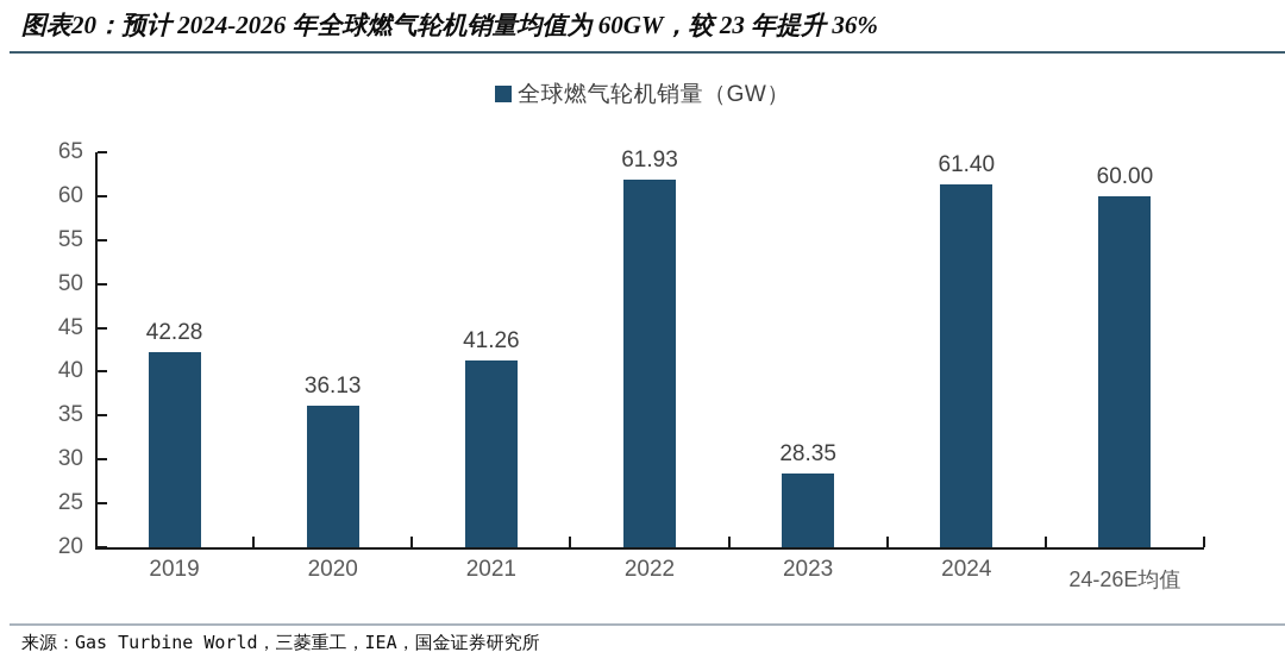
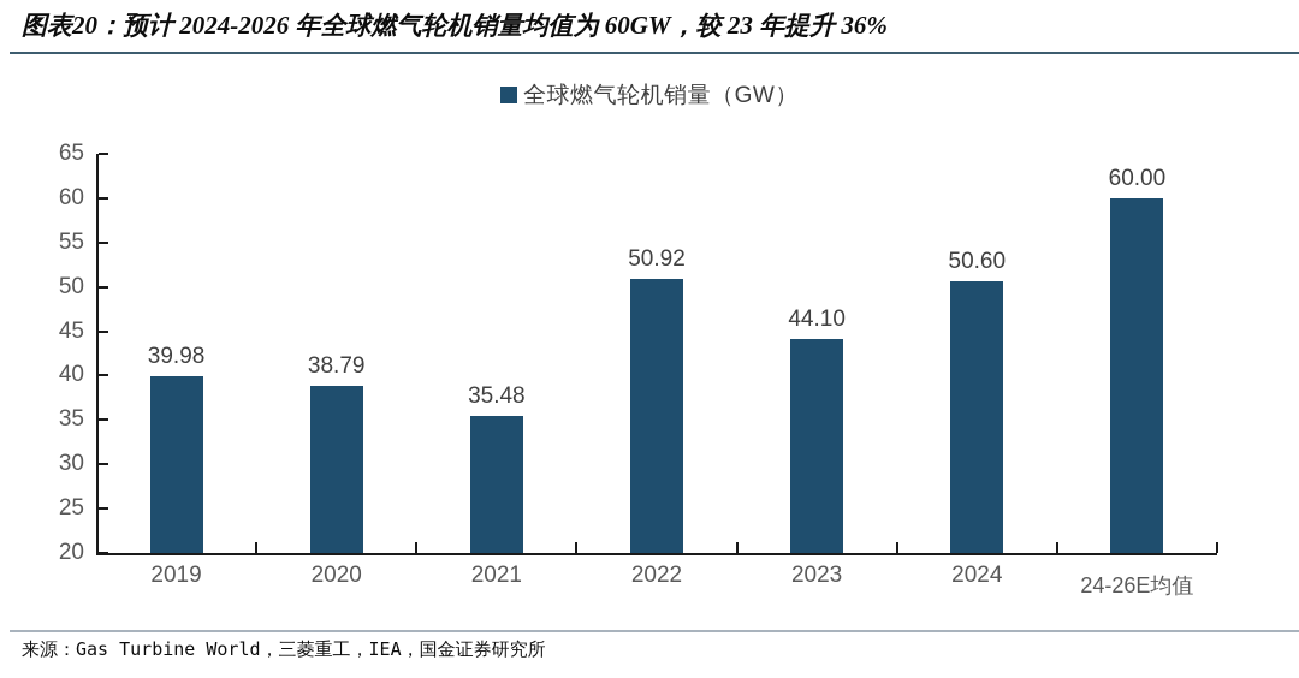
2019: 42.28 -> 39.98
2020: 36.13 -> 38.79
2021: 41.26 -> 35.48
2022: 61.93 -> 50.92
2023: 28.35 -> 44.10
2024: 61.40 -> 50.60
